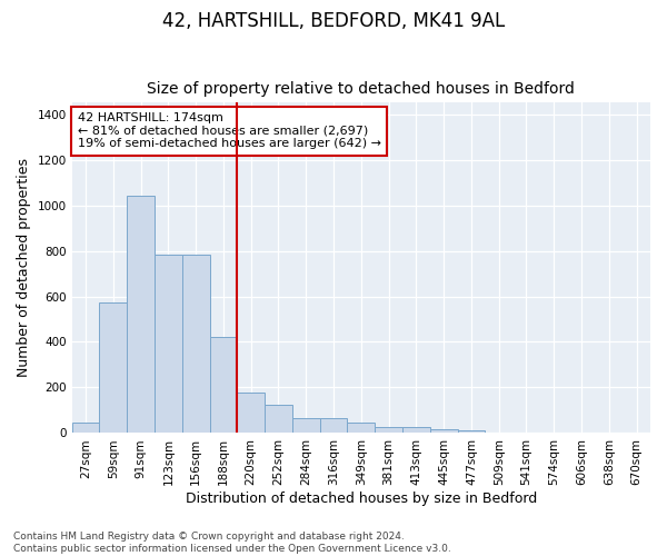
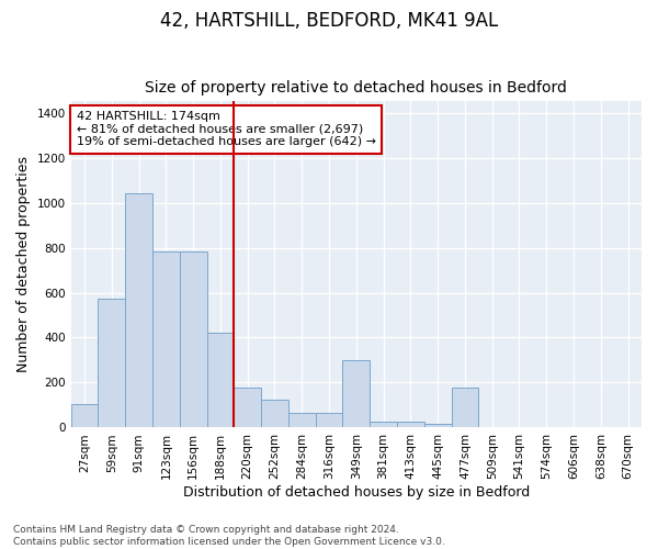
27sqm: 48 -> 105
349sqm: 48 -> 300
477sqm: 13 -> 180
